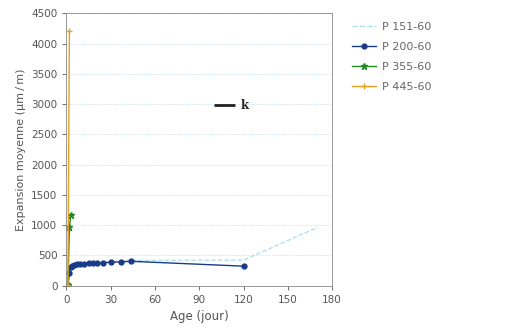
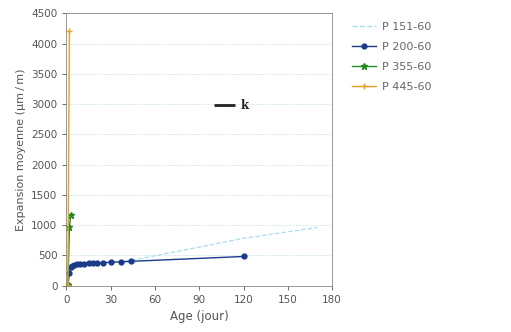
P 151-60/120: 420 -> 780
P 200-60/120: 320 -> 480
